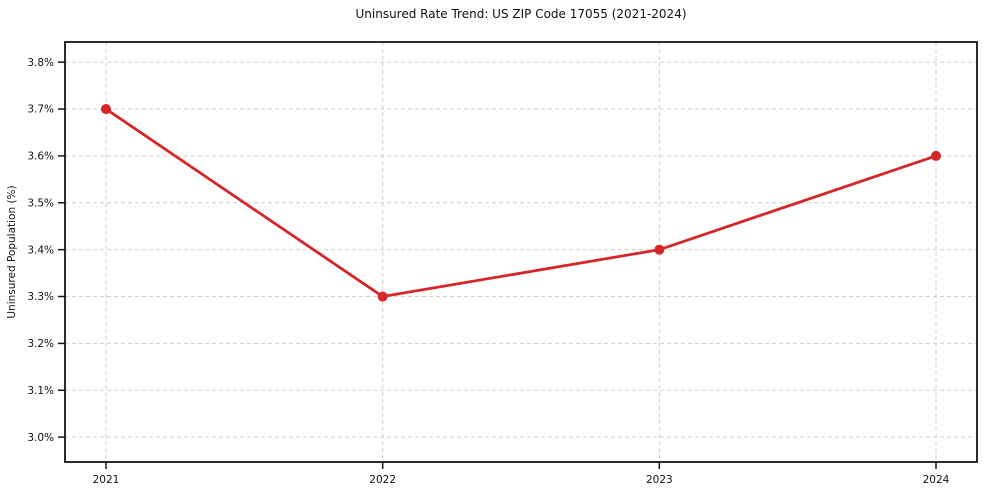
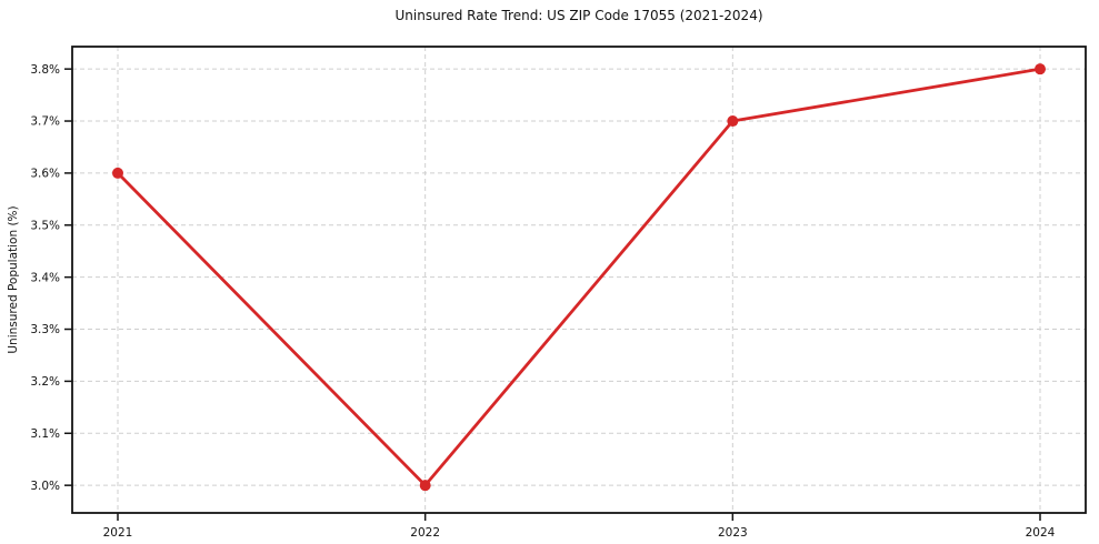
2021: 3.7% -> 3.6%
2022: 3.3% -> 3.0%
2023: 3.4% -> 3.7%
2024: 3.6% -> 3.8%
